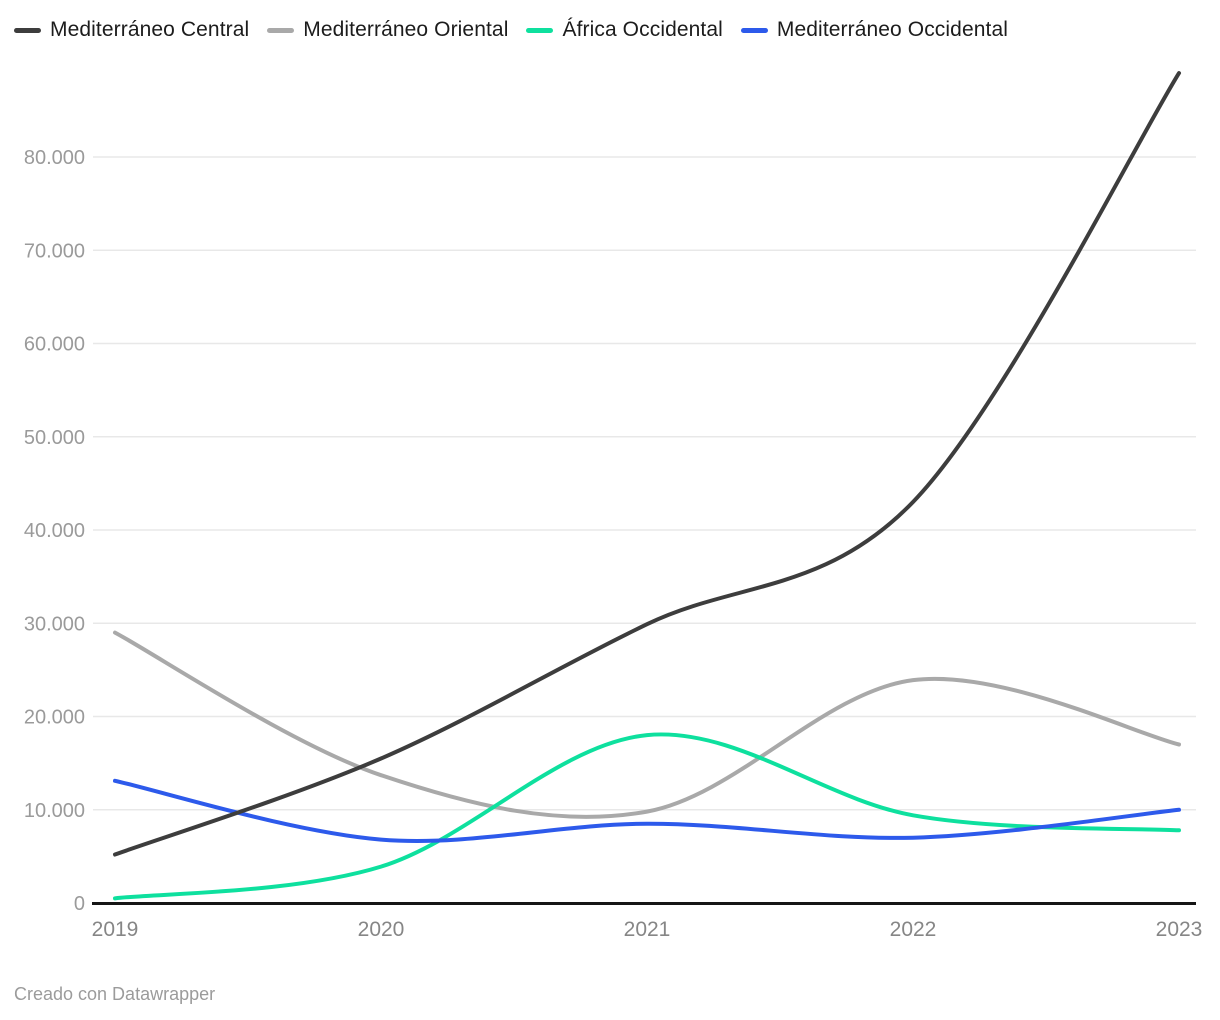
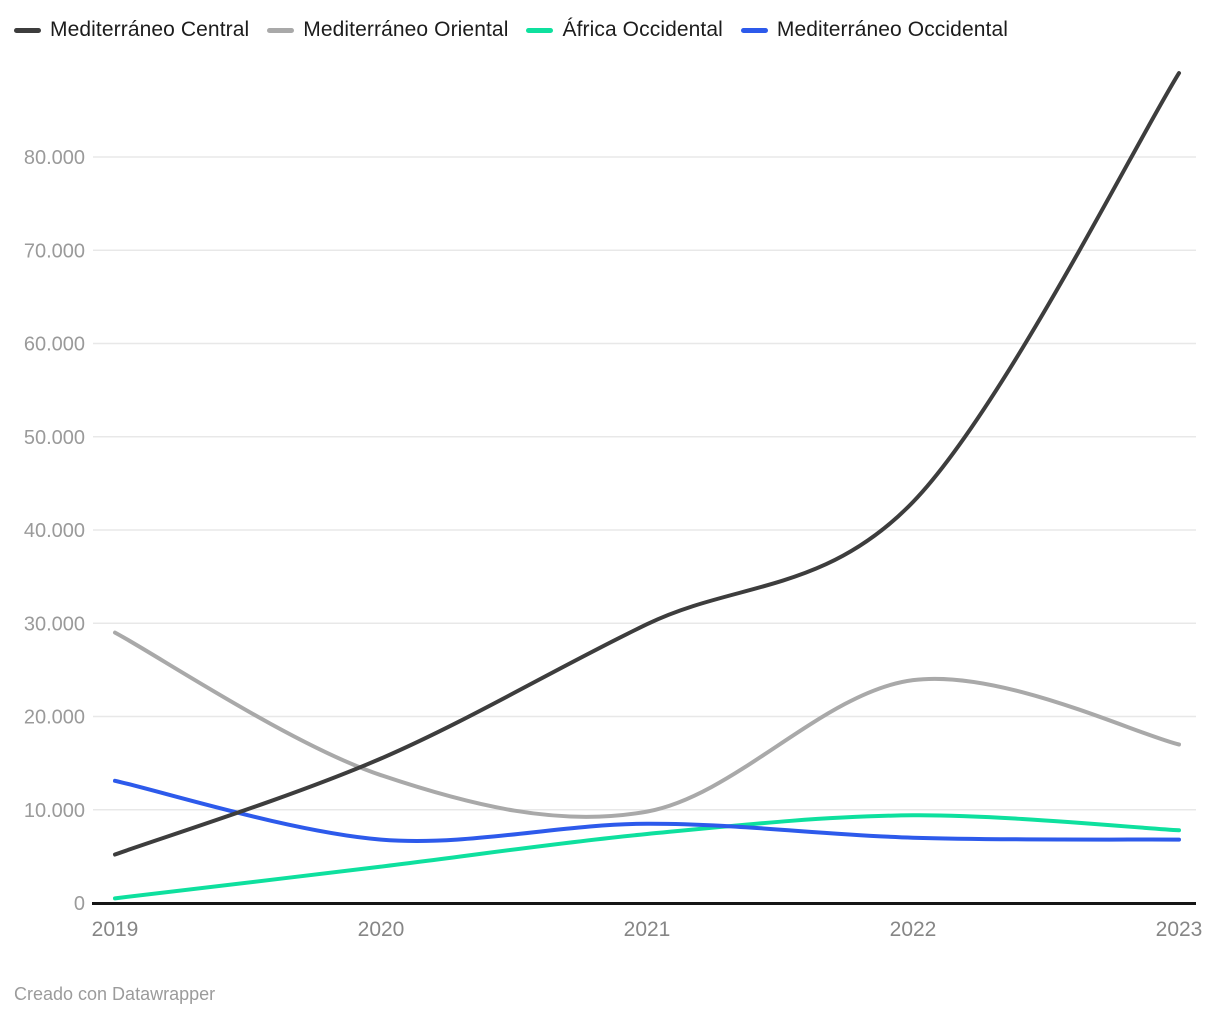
África Occidental/2021: 18000 -> 7000
Mediterráneo Occidental/2023: 10000 -> 7000
